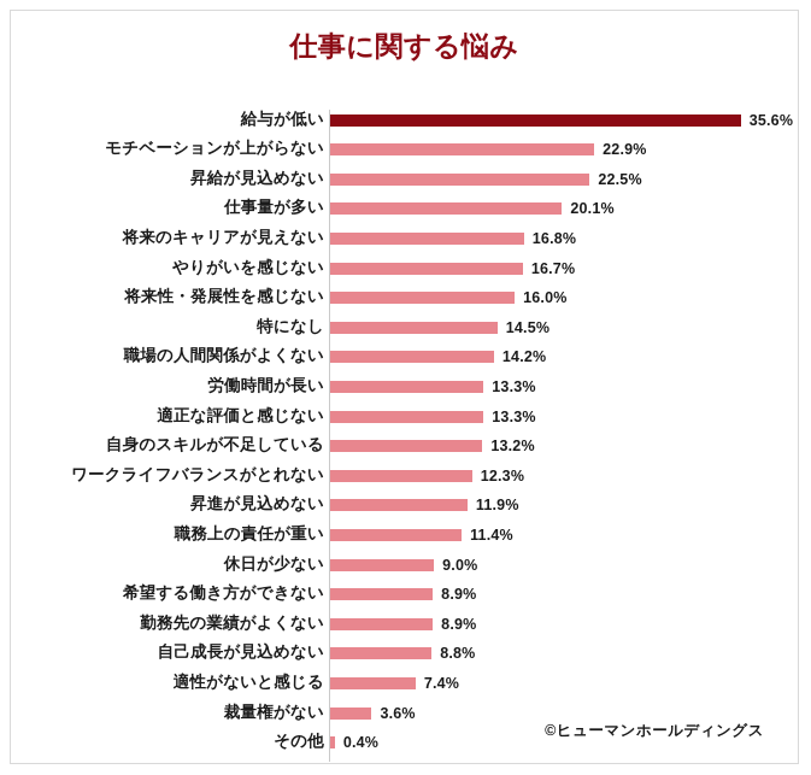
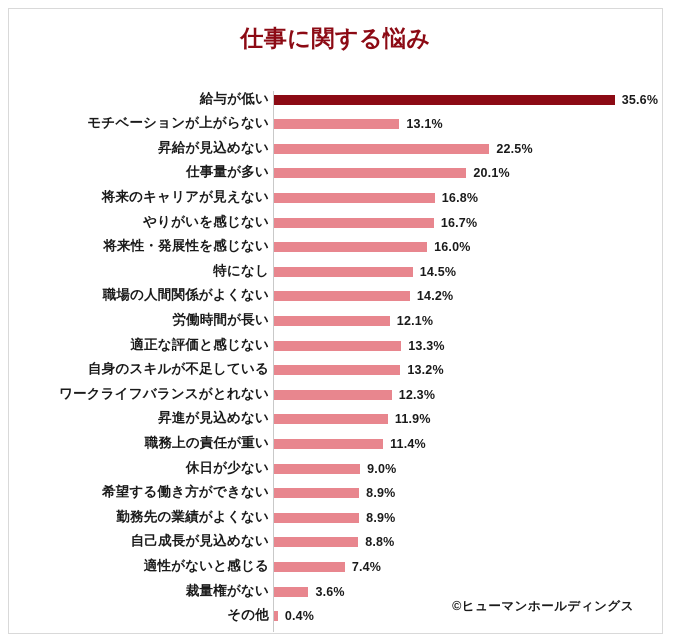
モチベーションが上がらない: 22.9% -> 13.1%
労働時間が長い: 13.3% -> 12.1%
